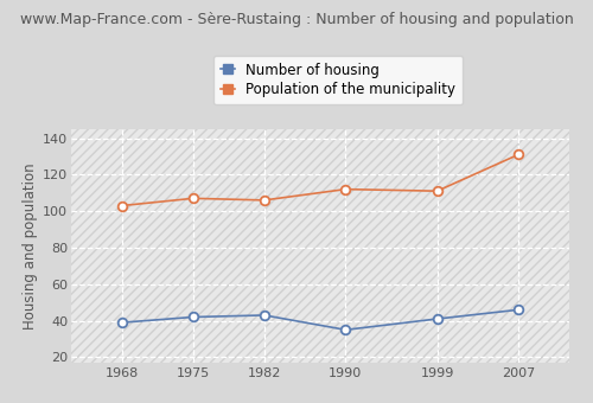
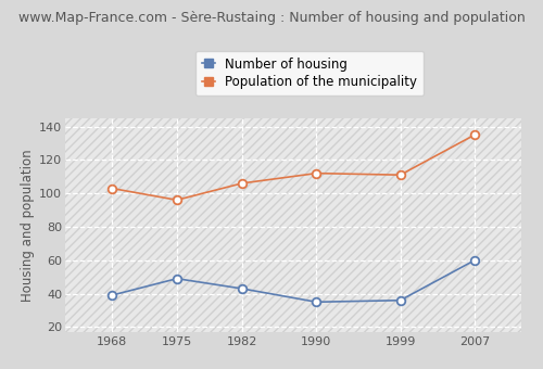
Number of housing/1975: 42 -> 49
Population of the municipality/1975: 107 -> 96
Number of housing/1999: 41 -> 36
Number of housing/2007: 46 -> 60
Population of the municipality/2007: 131 -> 135
